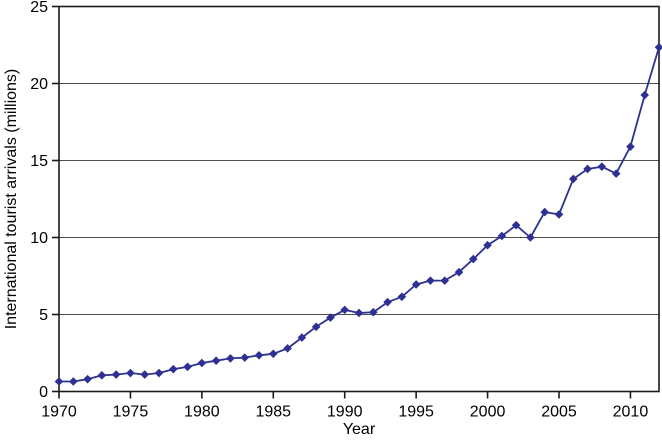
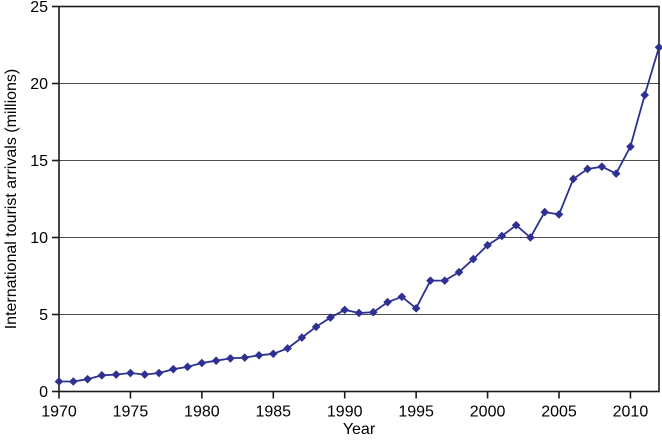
1995: 7.0 -> 5.4
